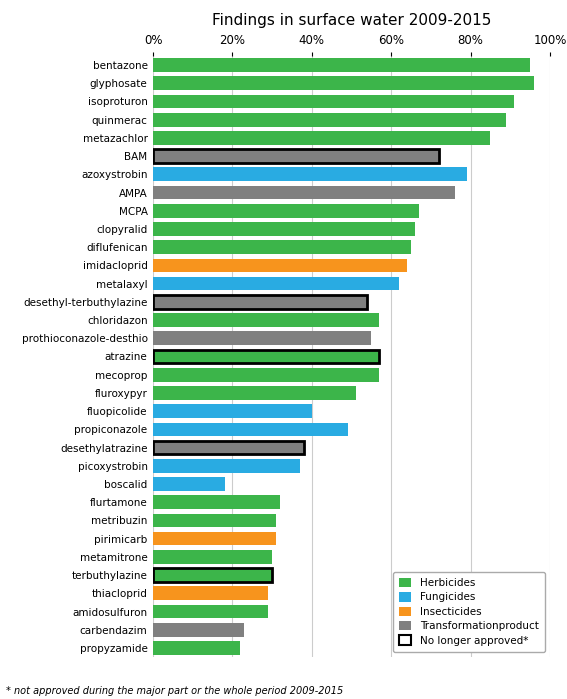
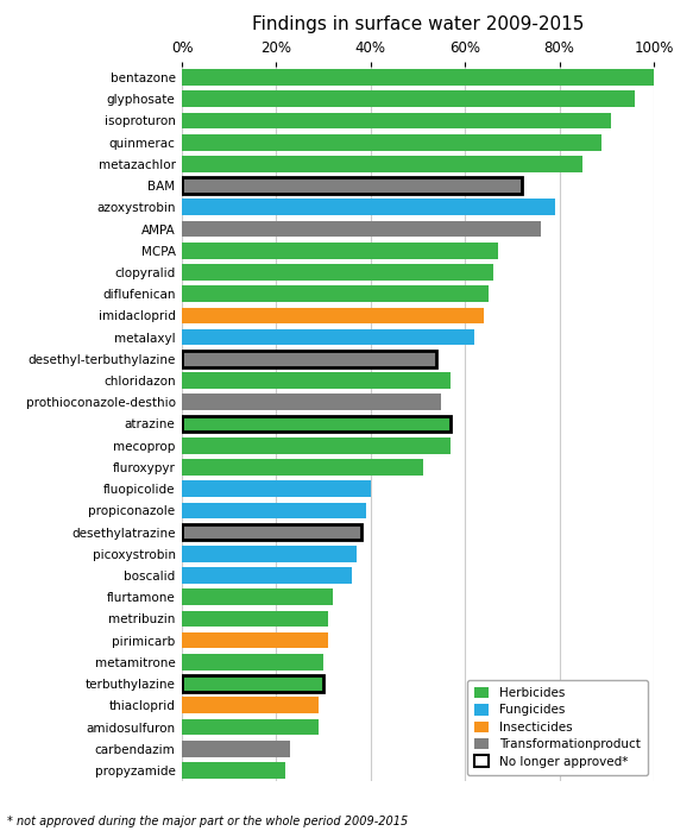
bentazone: 95% -> 100%
propiconazole: 49% -> 39%
boscalid: 18% -> 36%
